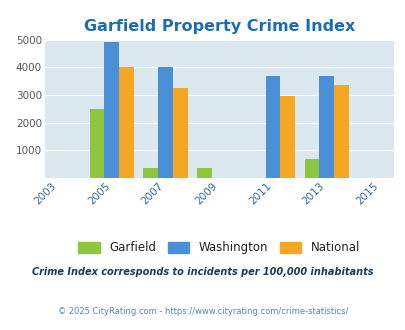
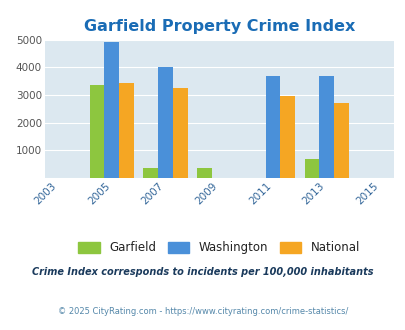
Garfield/2005: 2500 -> 3380
National/2005: 4000 -> 3450
National/2013: 3350 -> 2730
